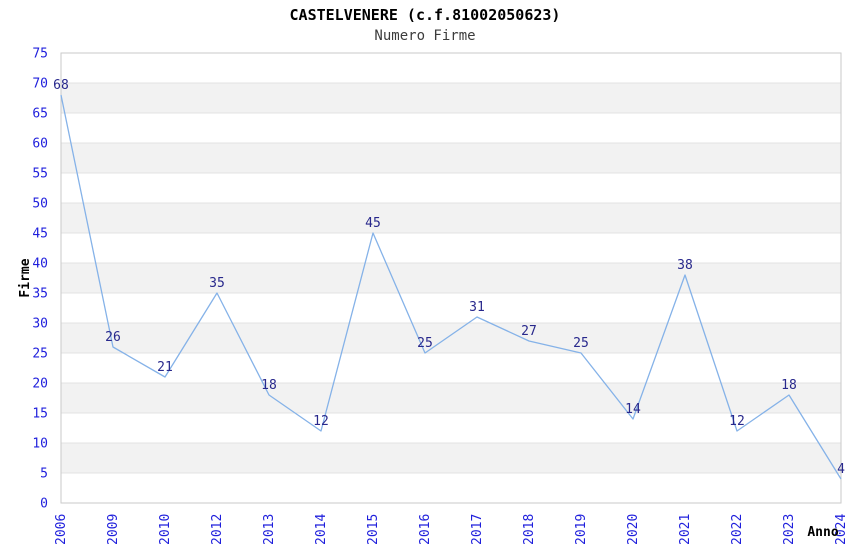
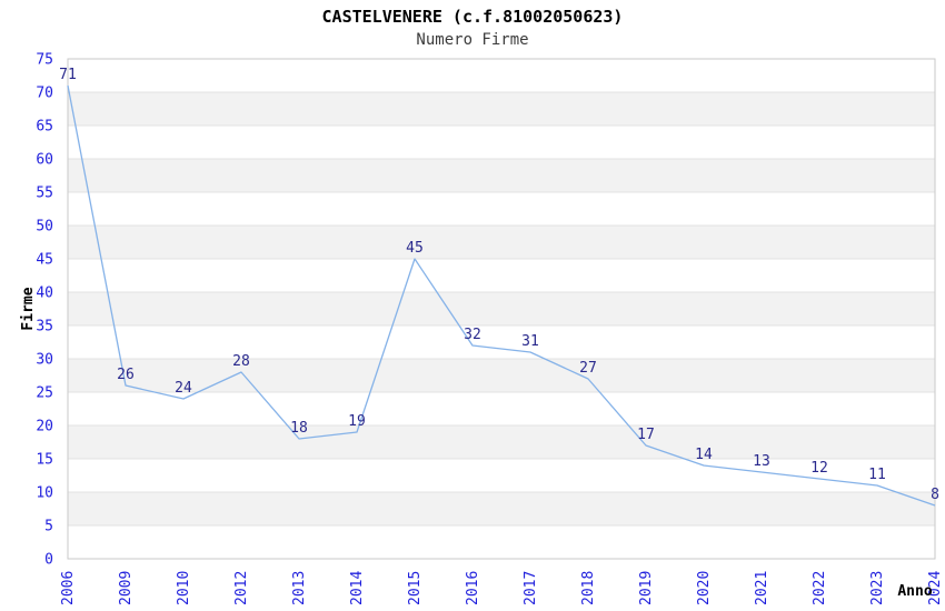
2006: 68 -> 71
2010: 21 -> 24
2012: 35 -> 28
2014: 12 -> 19
2016: 25 -> 32
2019: 25 -> 17
2021: 38 -> 13
2023: 18 -> 11
2024: 4 -> 8
